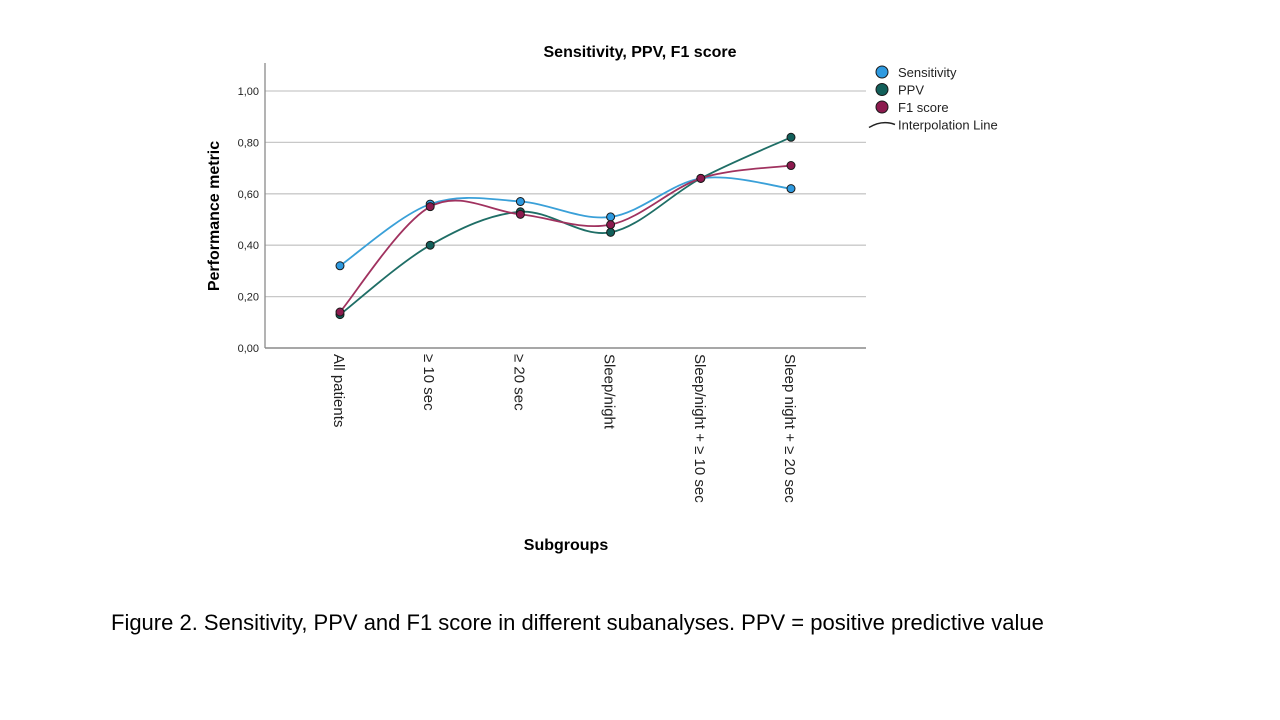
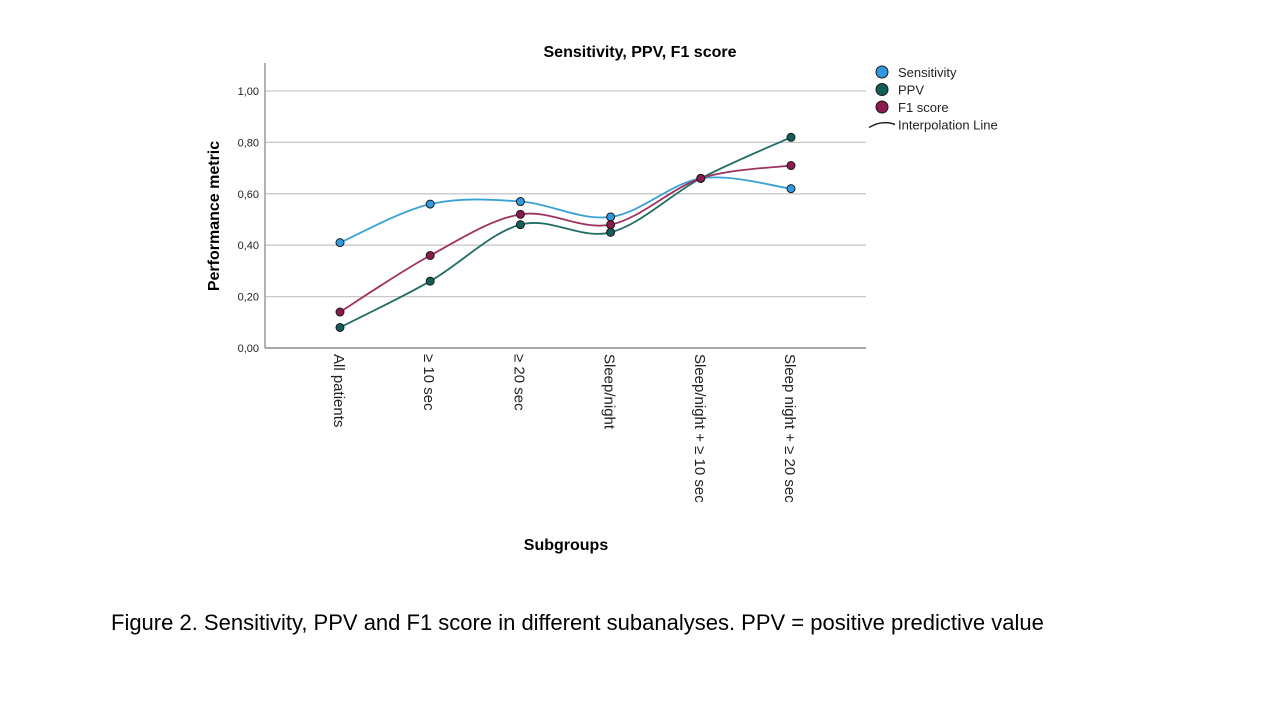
Sensitivity/All patients: 0,32 -> 0,41
PPV/All patients: 0,13 -> 0,08
PPV/≥ 10 sec: 0,40 -> 0,26
F1 score/≥ 10 sec: 0,55 -> 0,36
PPV/≥ 20 sec: 0,53 -> 0,48
